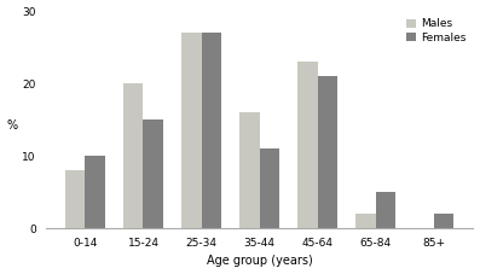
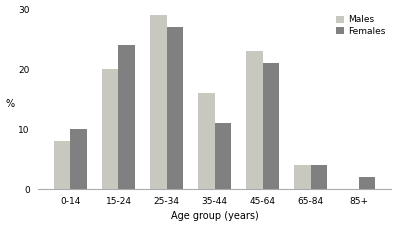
Females/15-24: 15 -> 24
Males/25-34: 27 -> 29
Males/65-84: 2 -> 4
Females/65-84: 5 -> 4
